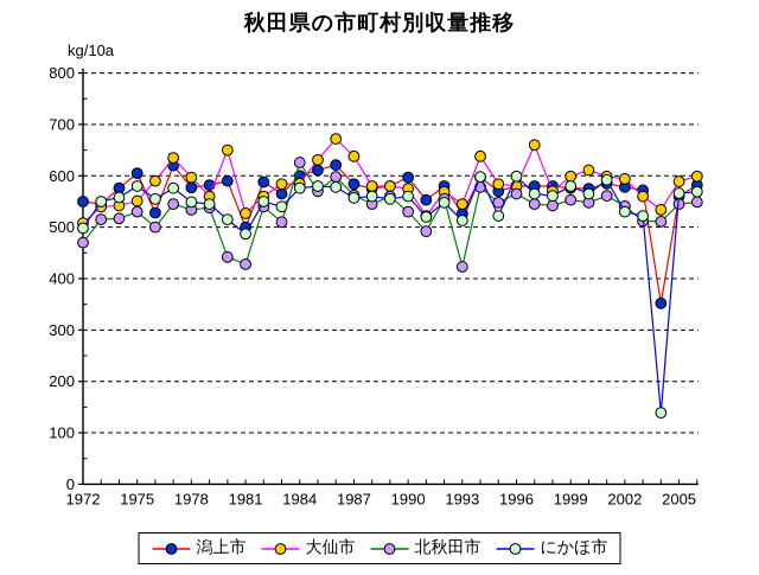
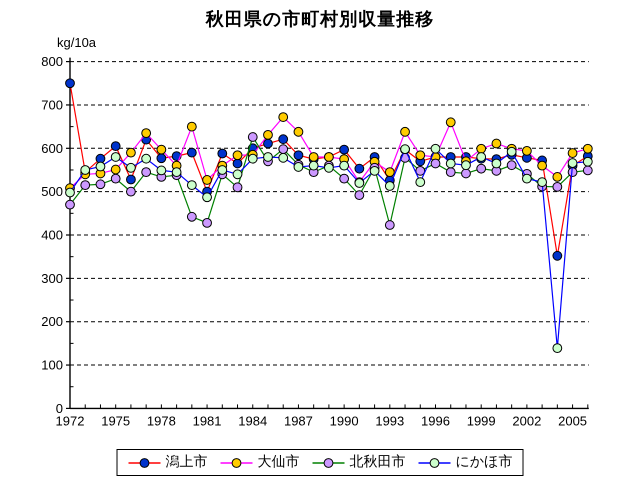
潟上市/1972: 550 -> 750
